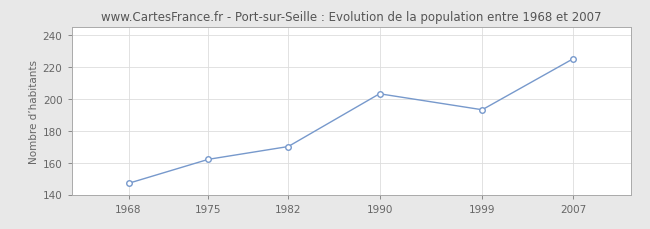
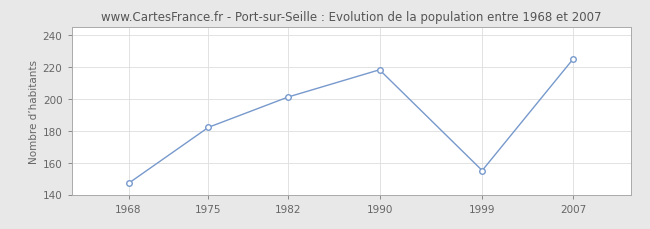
1975: 162 -> 182
1982: 170 -> 201
1990: 203 -> 218
1999: 193 -> 155
